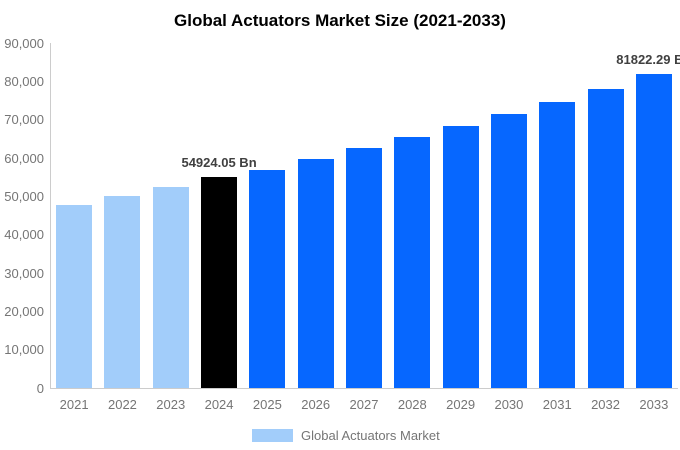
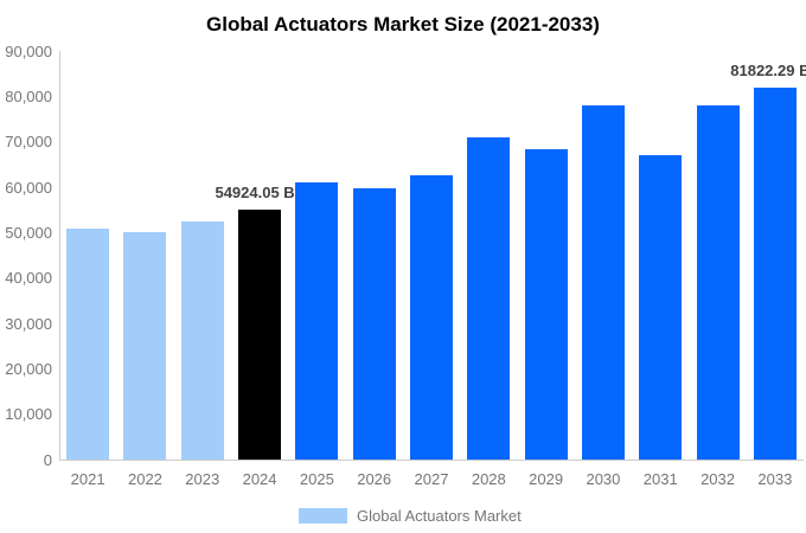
2021: 48000 -> 51000
2025: 57000 -> 61000
2028: 65000 -> 71000
2030: 72000 -> 78000
2031: 75000 -> 67000
